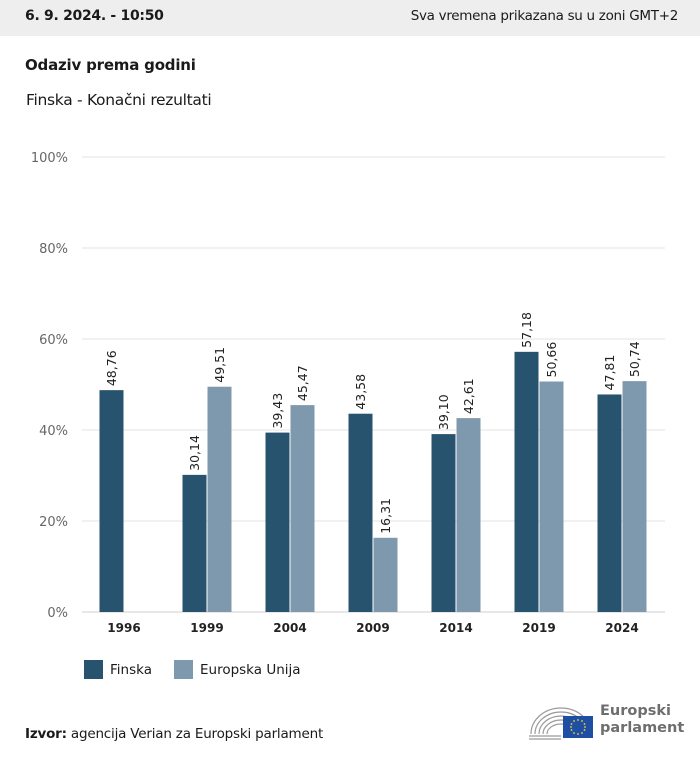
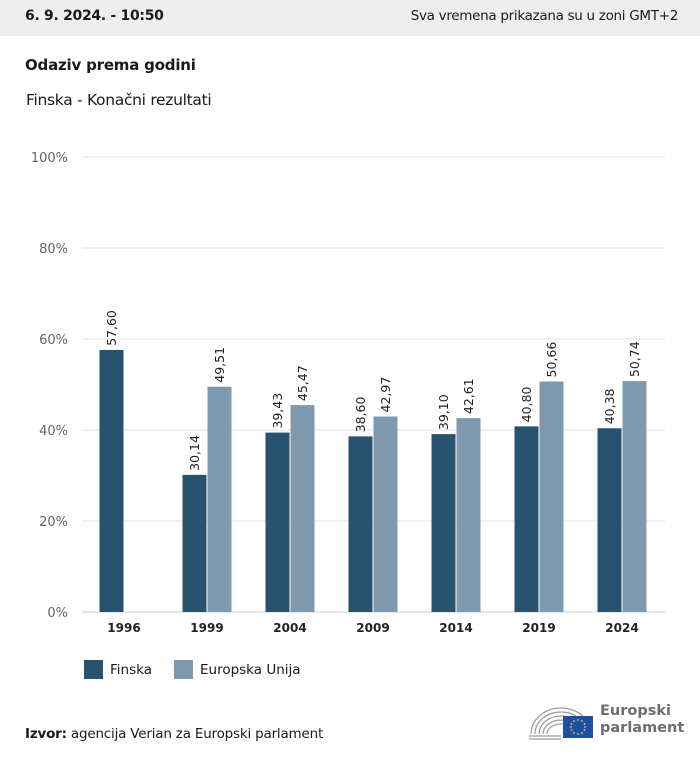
Finska/1996: 48,76 -> 57,60
Finska/2009: 43,58 -> 38,60
Europska Unija/2009: 16,31 -> 42,97
Finska/2019: 57,18 -> 40,80
Finska/2024: 47,81 -> 40,38
